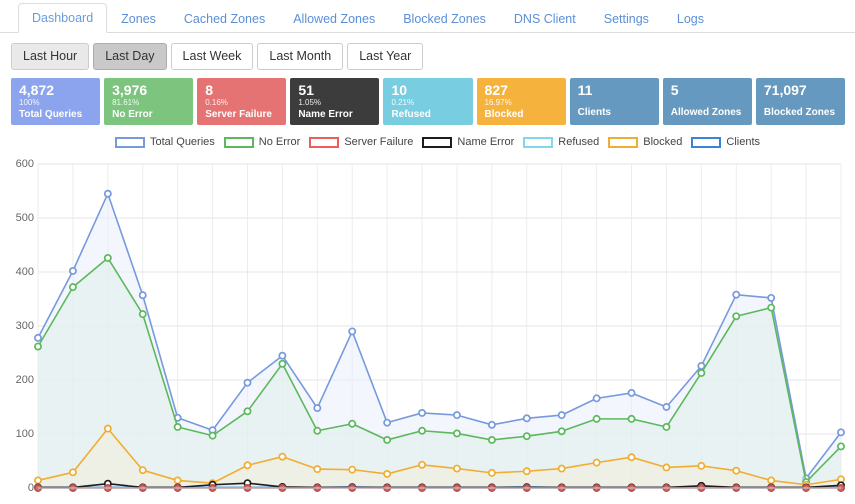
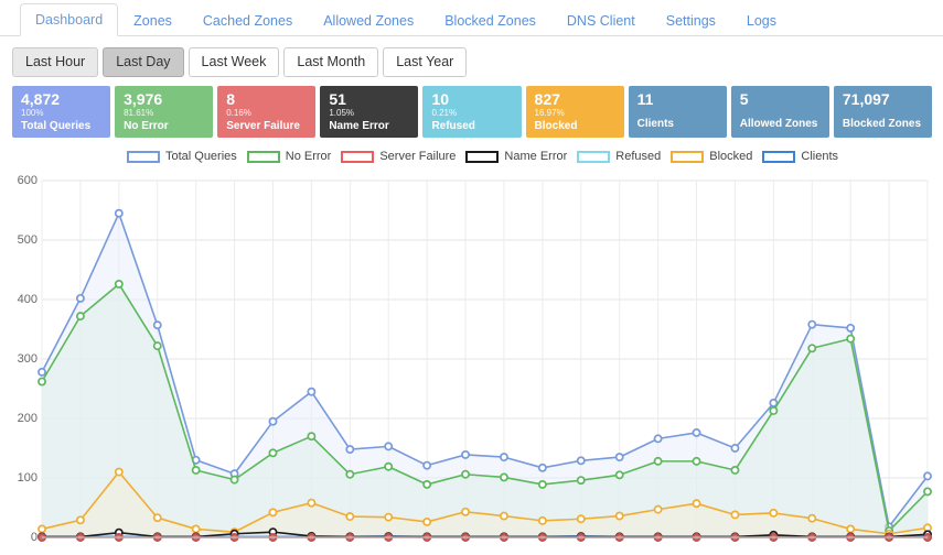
No Error/8: 230 -> 170
Total Queries/10: 290 -> 150
